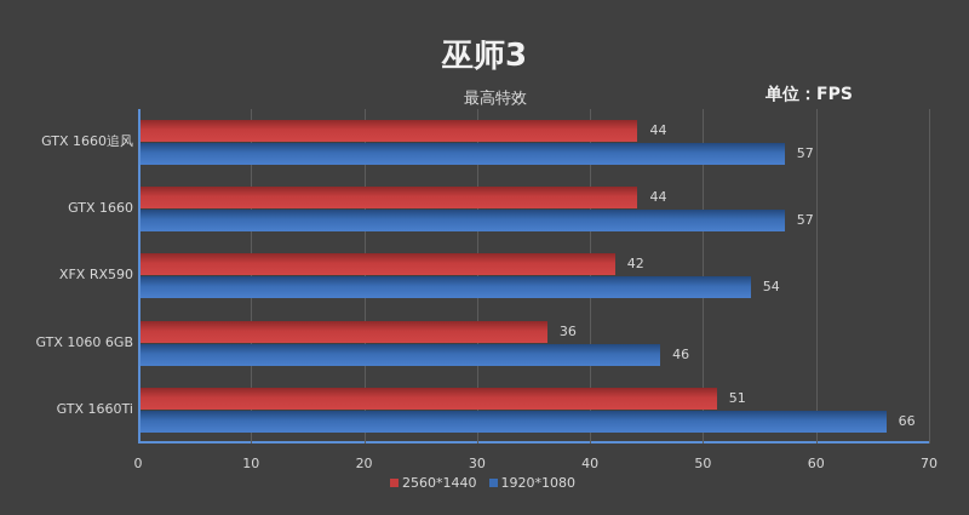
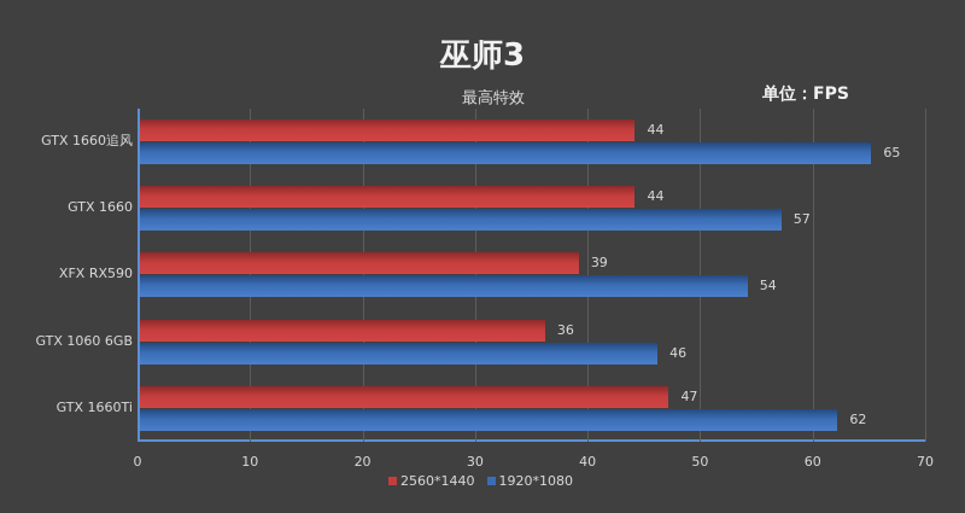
1920*1080/GTX 1660追风: 57 -> 65
2560*1440/XFX RX590: 42 -> 39
2560*1440/GTX 1660Ti: 51 -> 47
1920*1080/GTX 1660Ti: 66 -> 62
